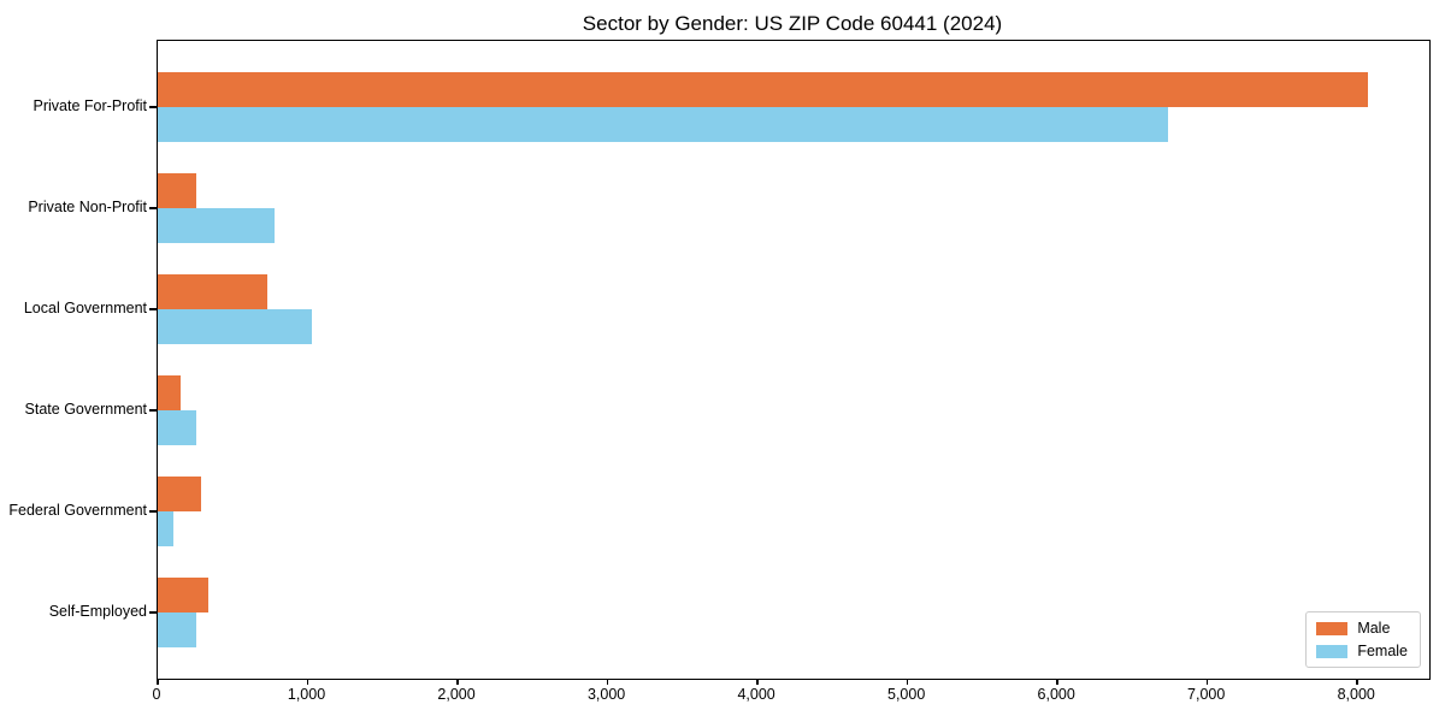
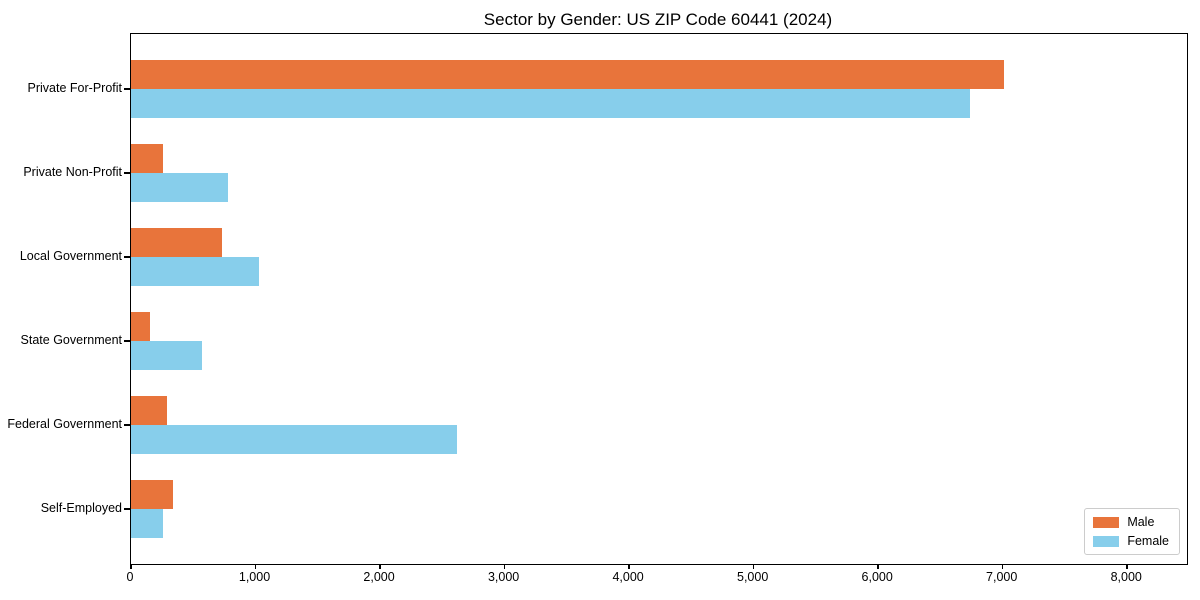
Male/Private For-Profit: 8070 -> 7010
Female/State Government: 260 -> 570
Female/Federal Government: 100 -> 2620
